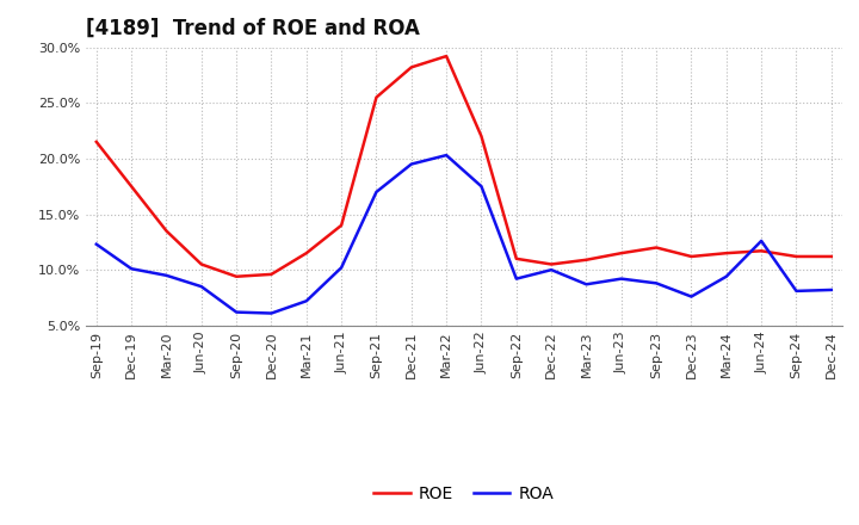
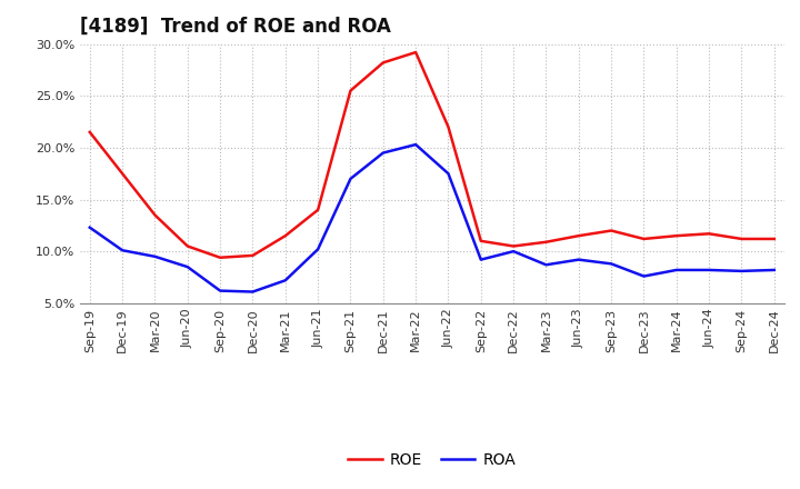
ROA/Mar-24: 9.4% -> 8.2%
ROA/Jun-24: 12.6% -> 8.2%
